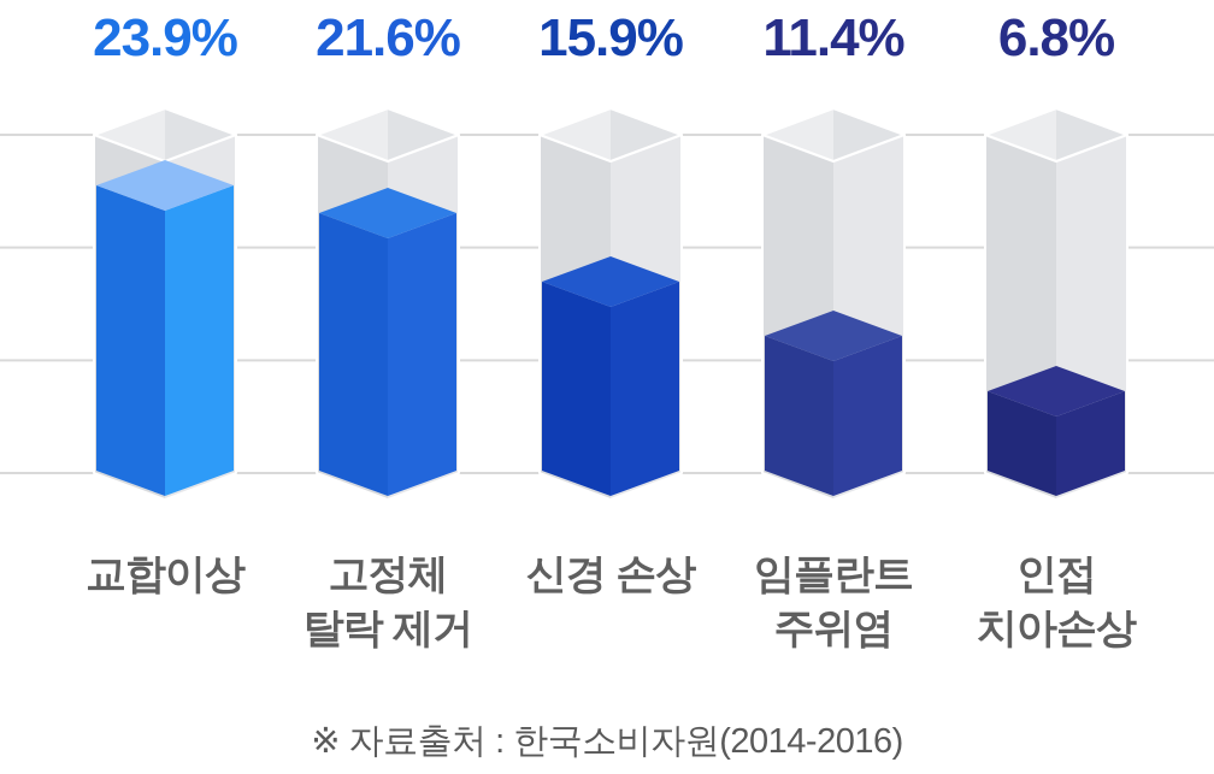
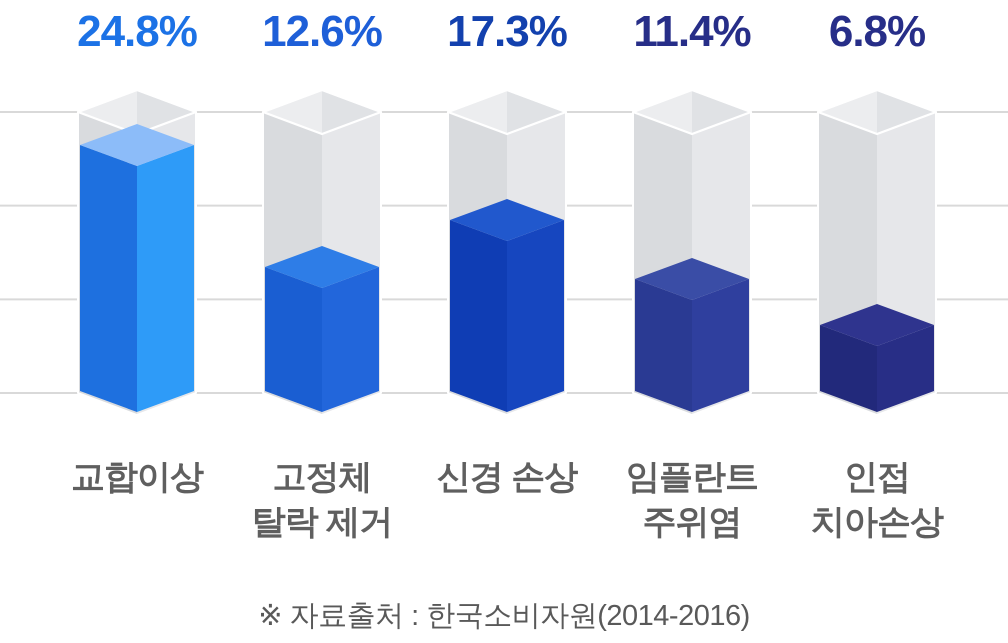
교합이상: 23.9% -> 24.8%
고정체 탈락 제거: 21.6% -> 12.6%
신경 손상: 15.9% -> 17.3%
